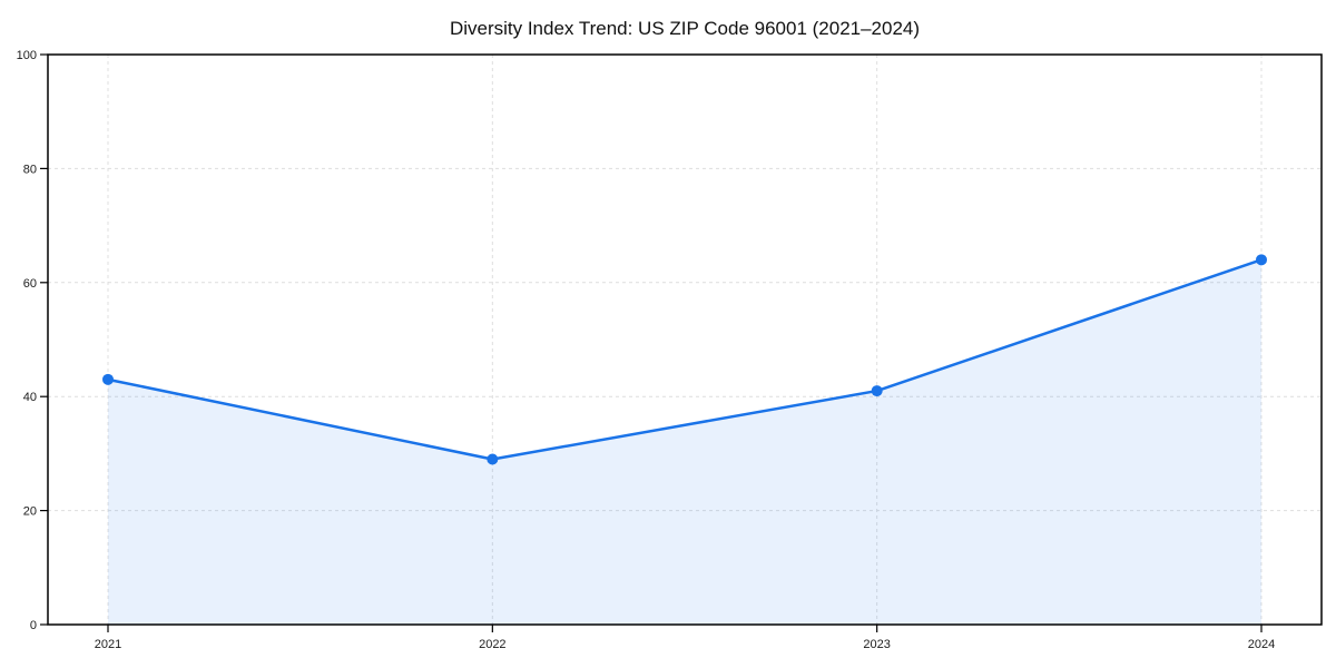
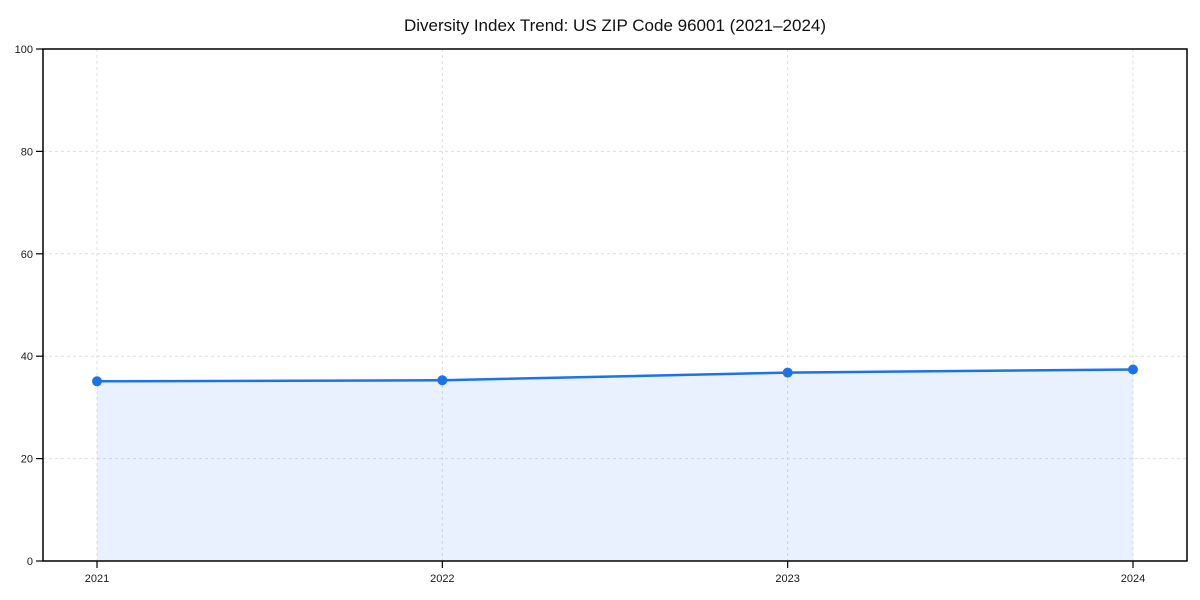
2021: 43 -> 35
2022: 29 -> 35
2023: 41 -> 37
2024: 64 -> 37
